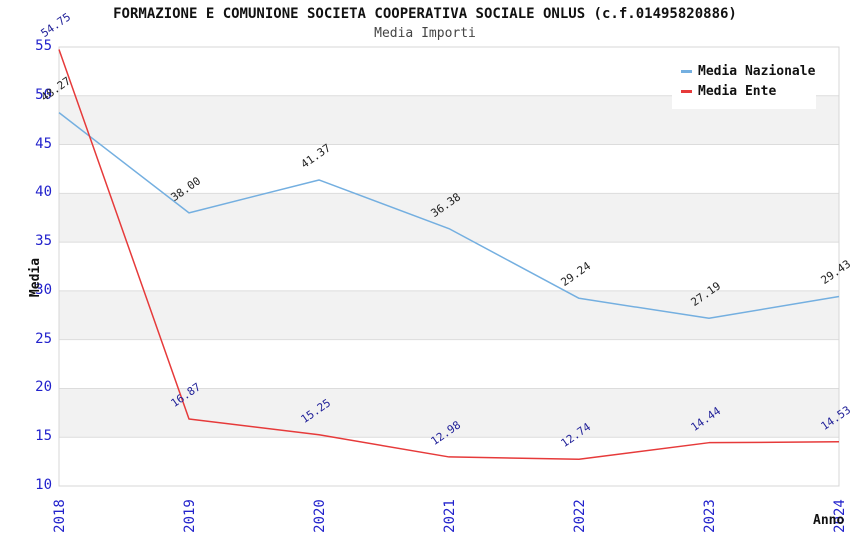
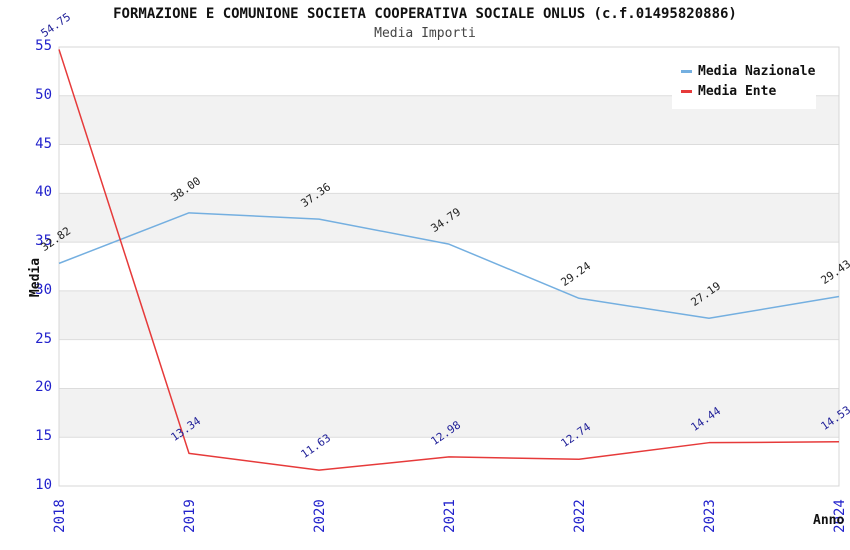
Media Nazionale/2018: 48.27 -> 32.82
Media Ente/2019: 16.87 -> 13.34
Media Nazionale/2020: 41.37 -> 37.36
Media Ente/2020: 15.25 -> 11.63
Media Nazionale/2021: 36.38 -> 34.79
